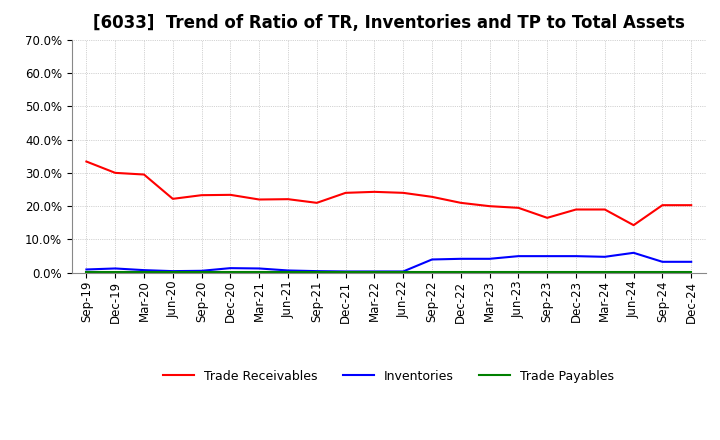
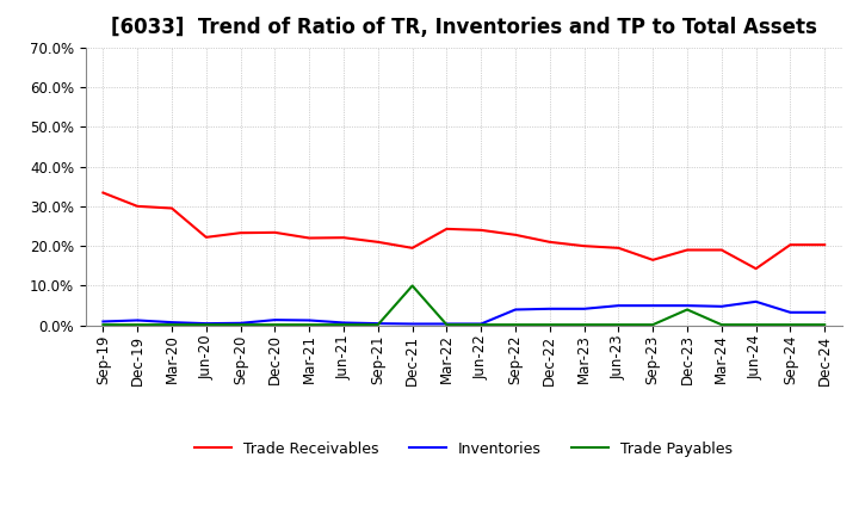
Trade Receivables/Dec-21: 24.0% -> 19.5%
Trade Payables/Dec-21: 0.2% -> 10.0%
Trade Payables/Dec-23: 0.2% -> 4.0%
